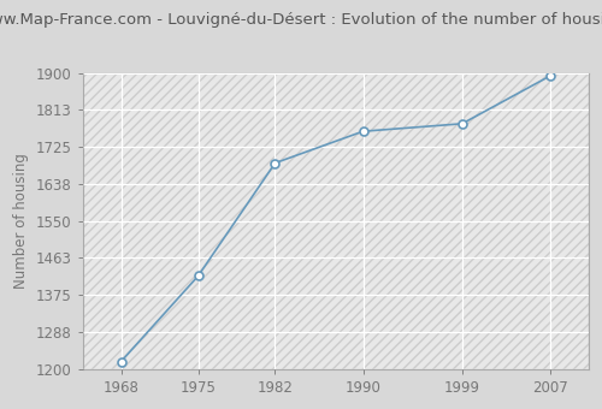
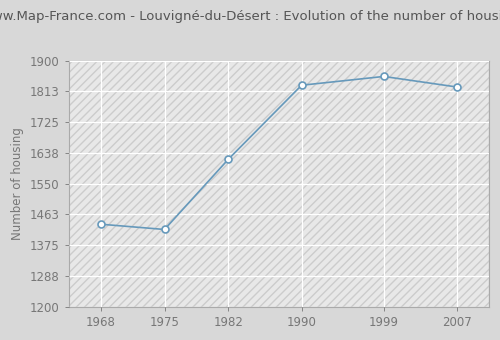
1968: 1218 -> 1435
1982: 1687 -> 1620
1990: 1762 -> 1830
1999: 1780 -> 1855
2007: 1893 -> 1825
